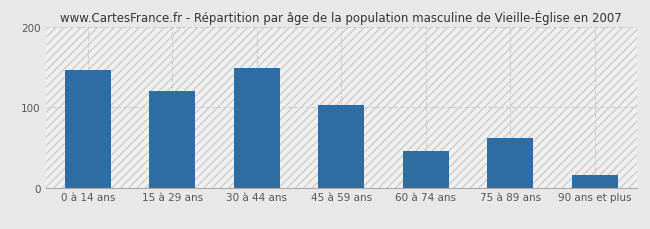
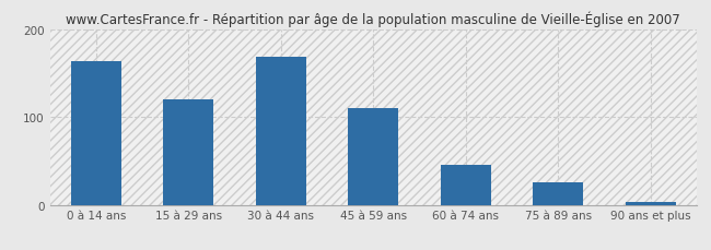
0 à 14 ans: 146 -> 163
30 à 44 ans: 148 -> 168
45 à 59 ans: 102 -> 110
75 à 89 ans: 62 -> 25
90 ans et plus: 16 -> 3
